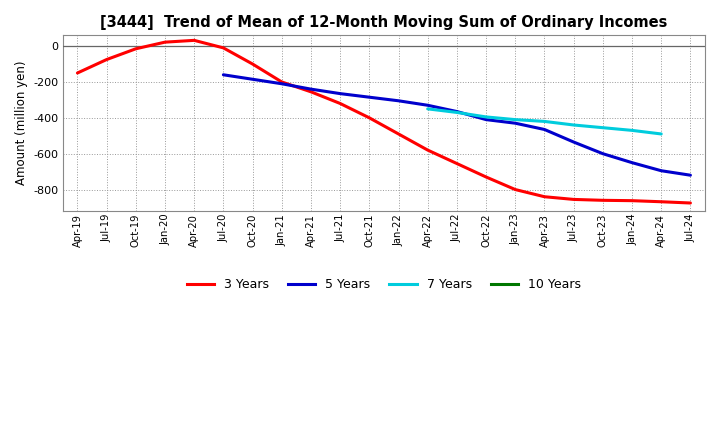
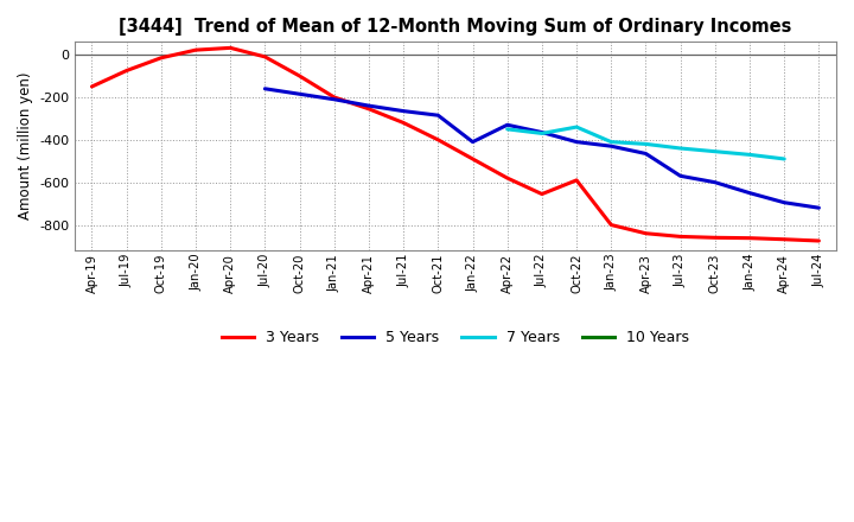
5 Years/Jan-22: -300 -> -410
3 Years/Oct-22: -730 -> -590
7 Years/Oct-22: -400 -> -340
5 Years/Jul-23: -540 -> -570
